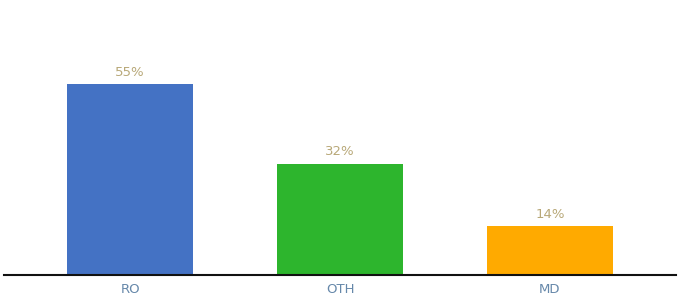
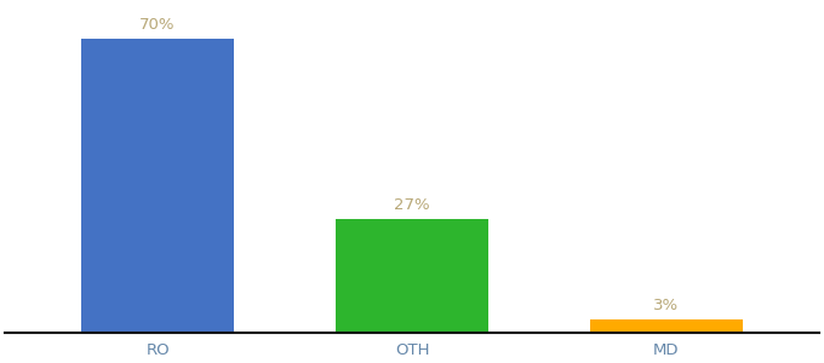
RO: 55% -> 70%
OTH: 32% -> 27%
MD: 14% -> 3%
